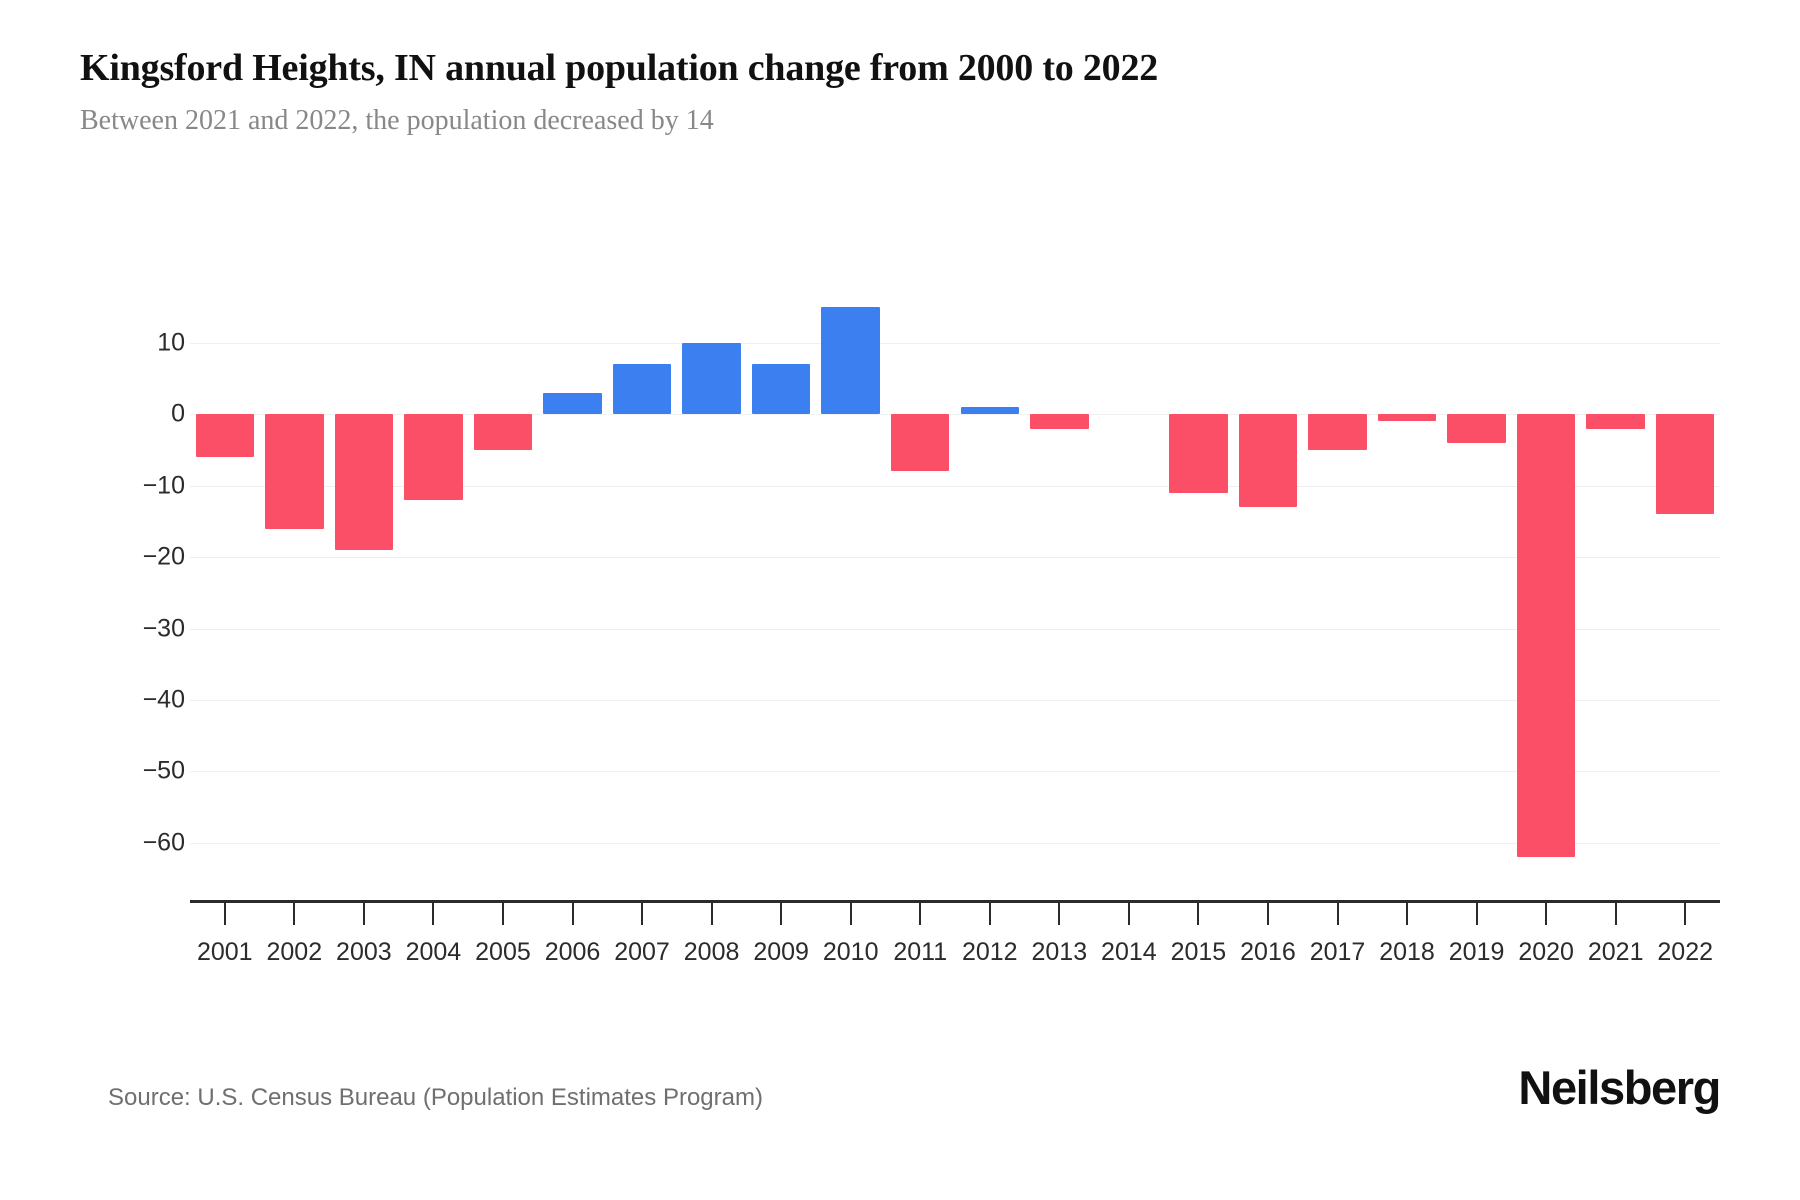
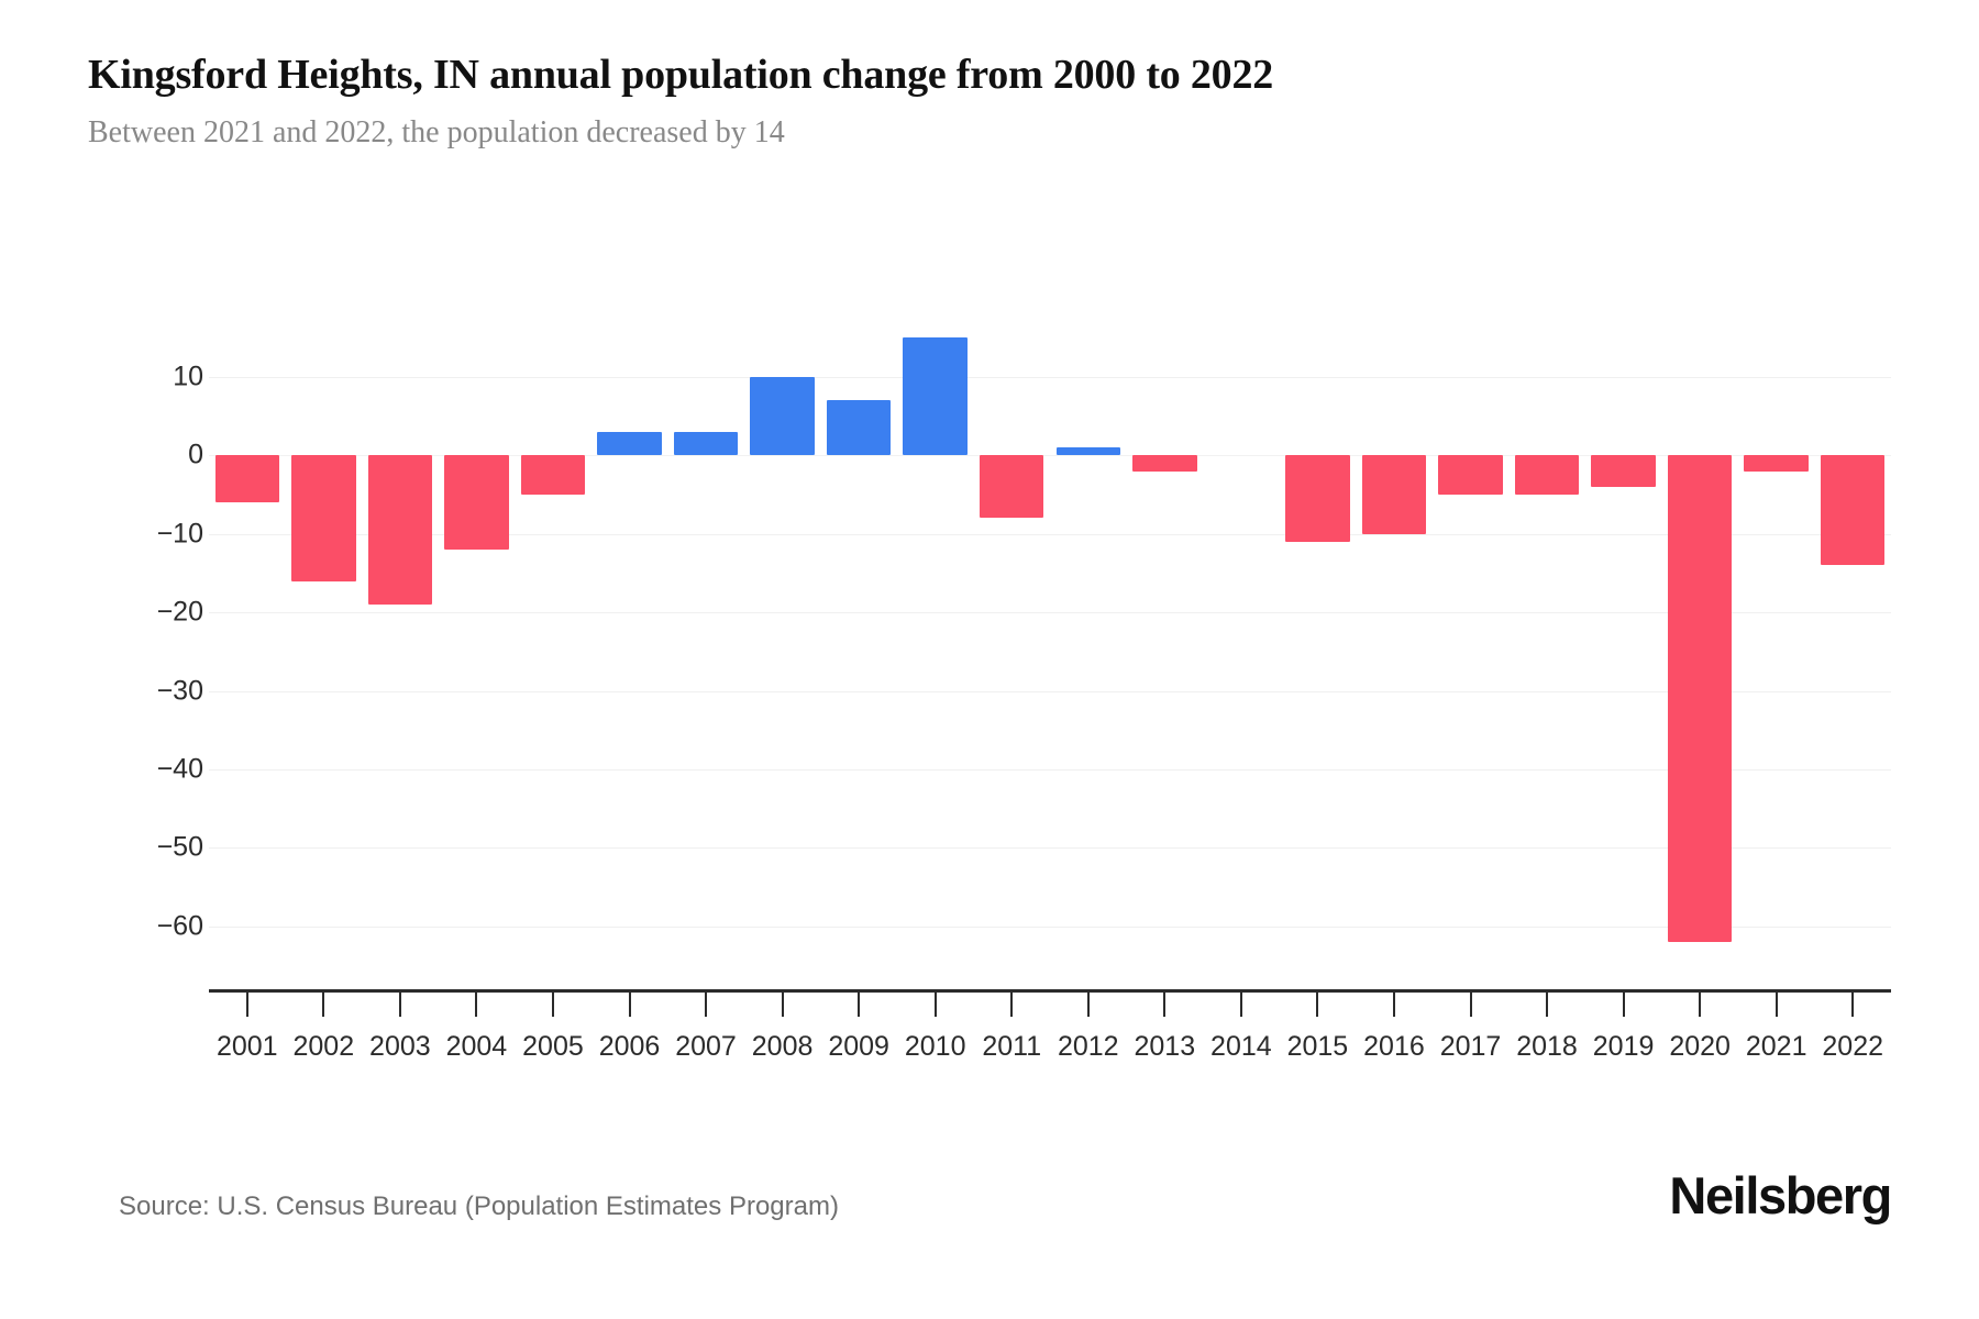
2007: 7 -> 3
2016: -13 -> -10
2018: -1 -> -5
